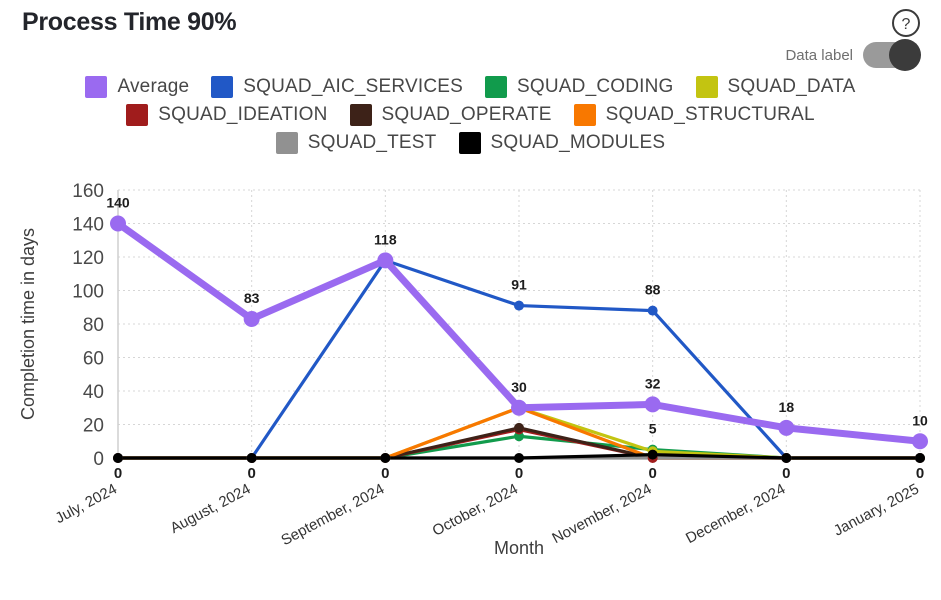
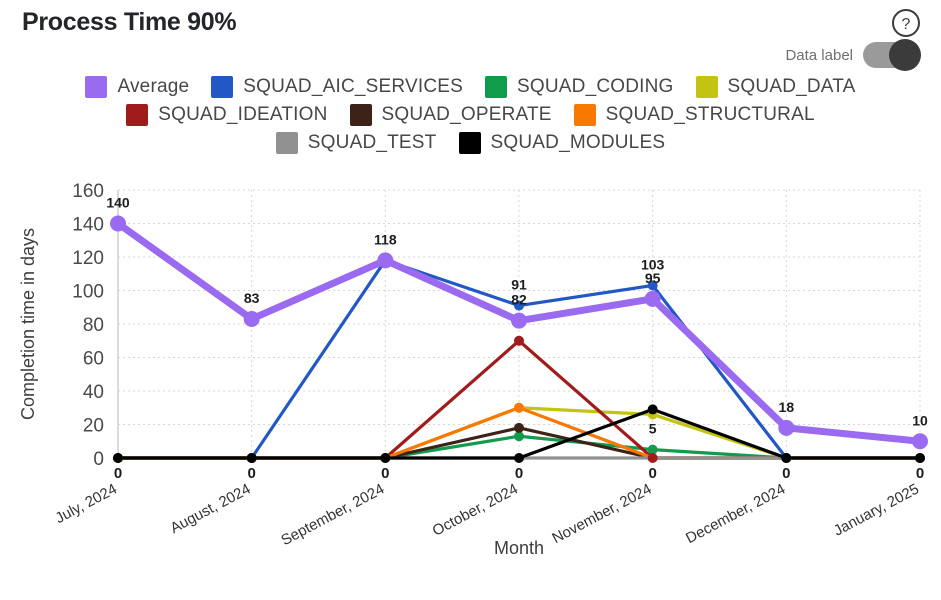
Average/October, 2024: 30 -> 82
SQUAD_IDEATION/October, 2024: 17 -> 70
Average/November, 2024: 32 -> 95
SQUAD_AIC_SERVICES/November, 2024: 88 -> 103
SQUAD_DATA/November, 2024: 4 -> 26
SQUAD_MODULES/November, 2024: 2 -> 29
